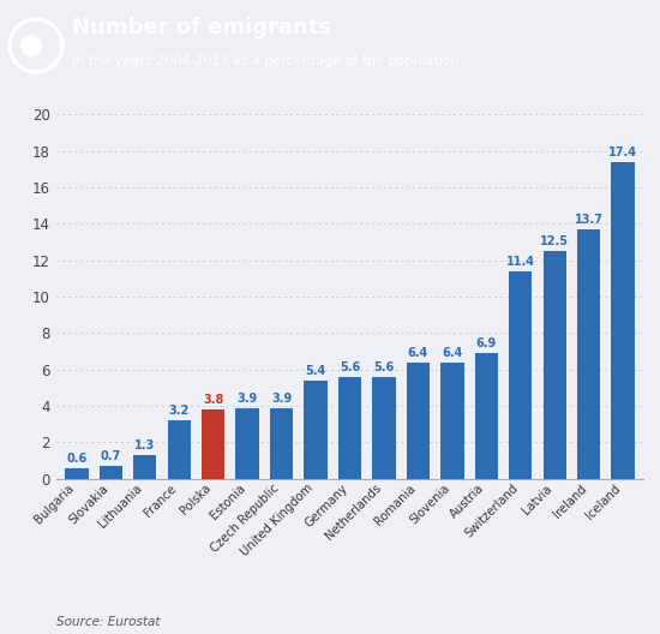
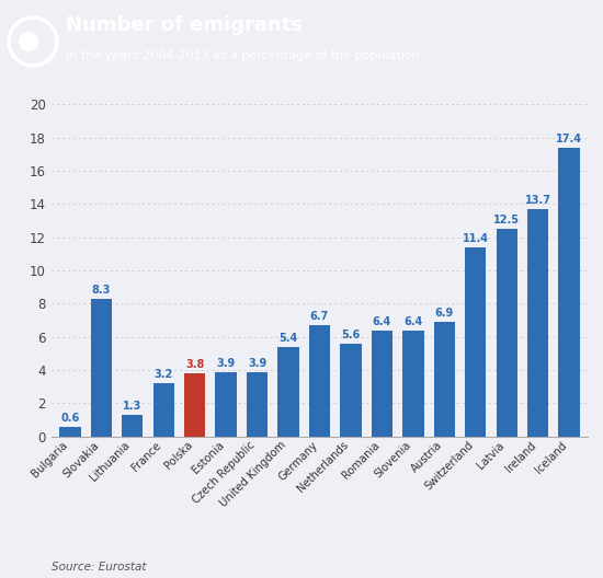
Slovakia: 0.7 -> 8.3
Germany: 5.6 -> 6.7
